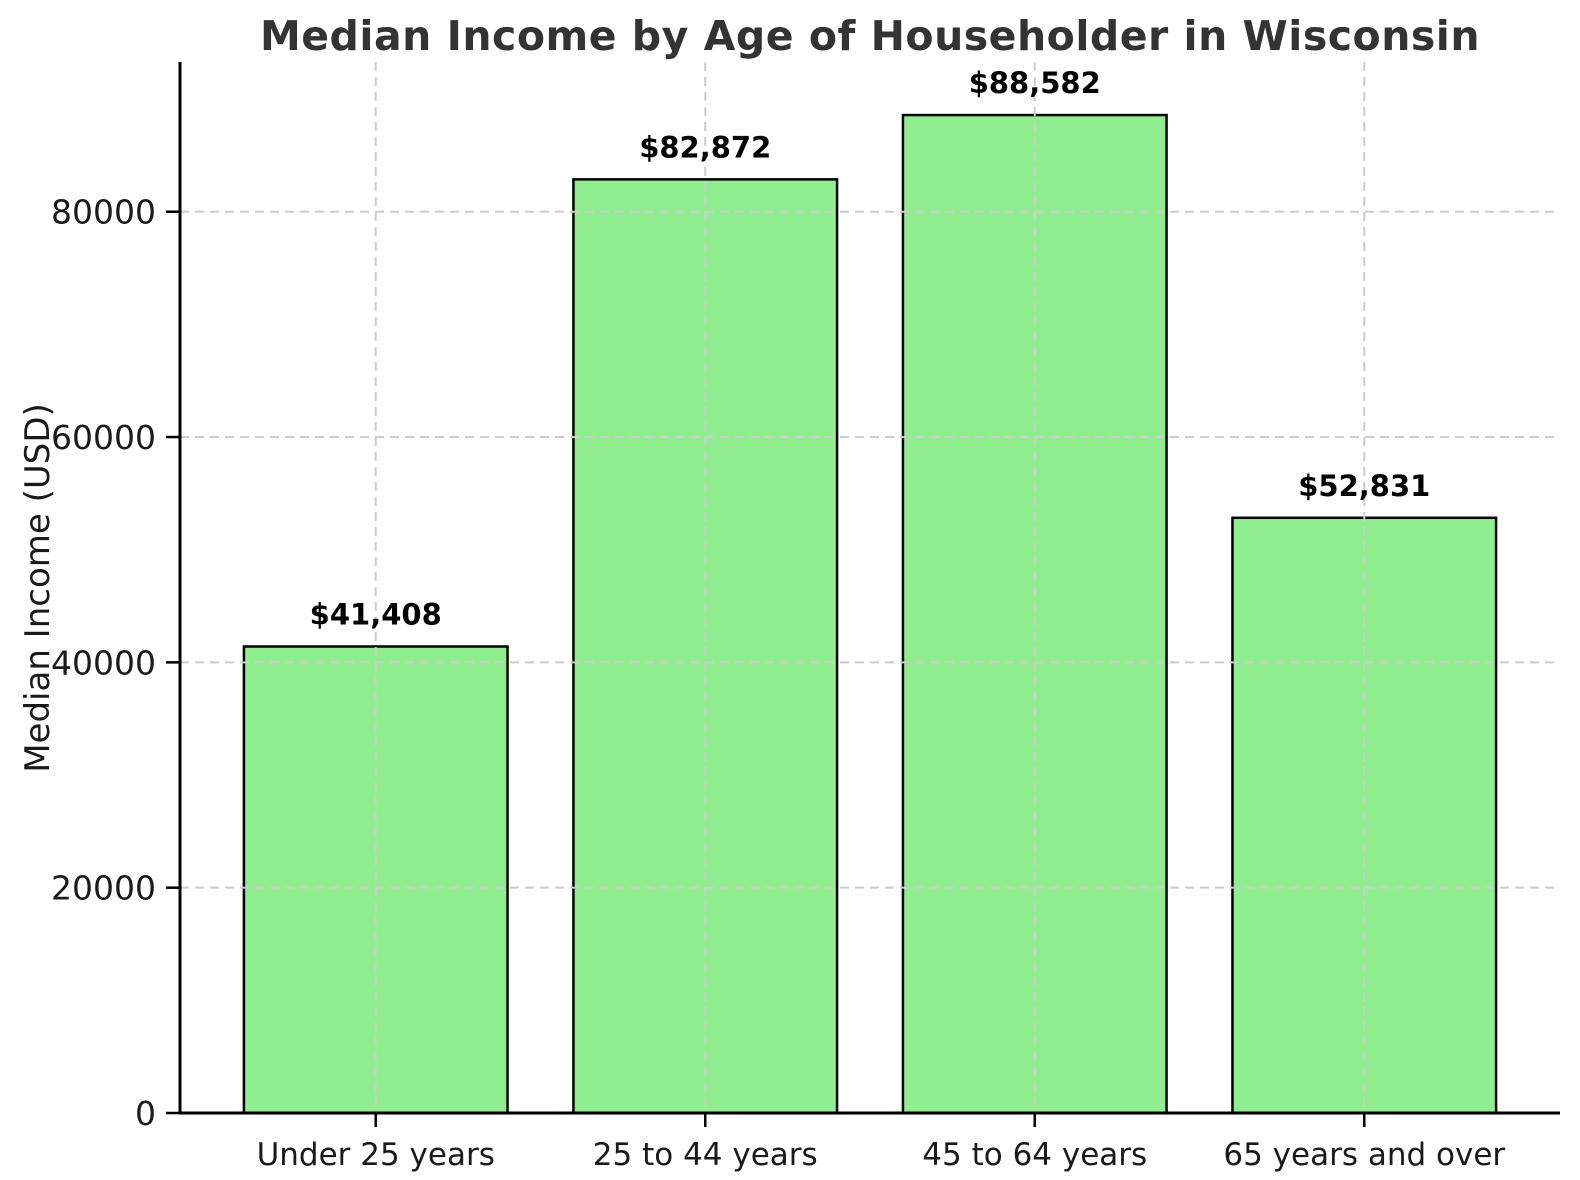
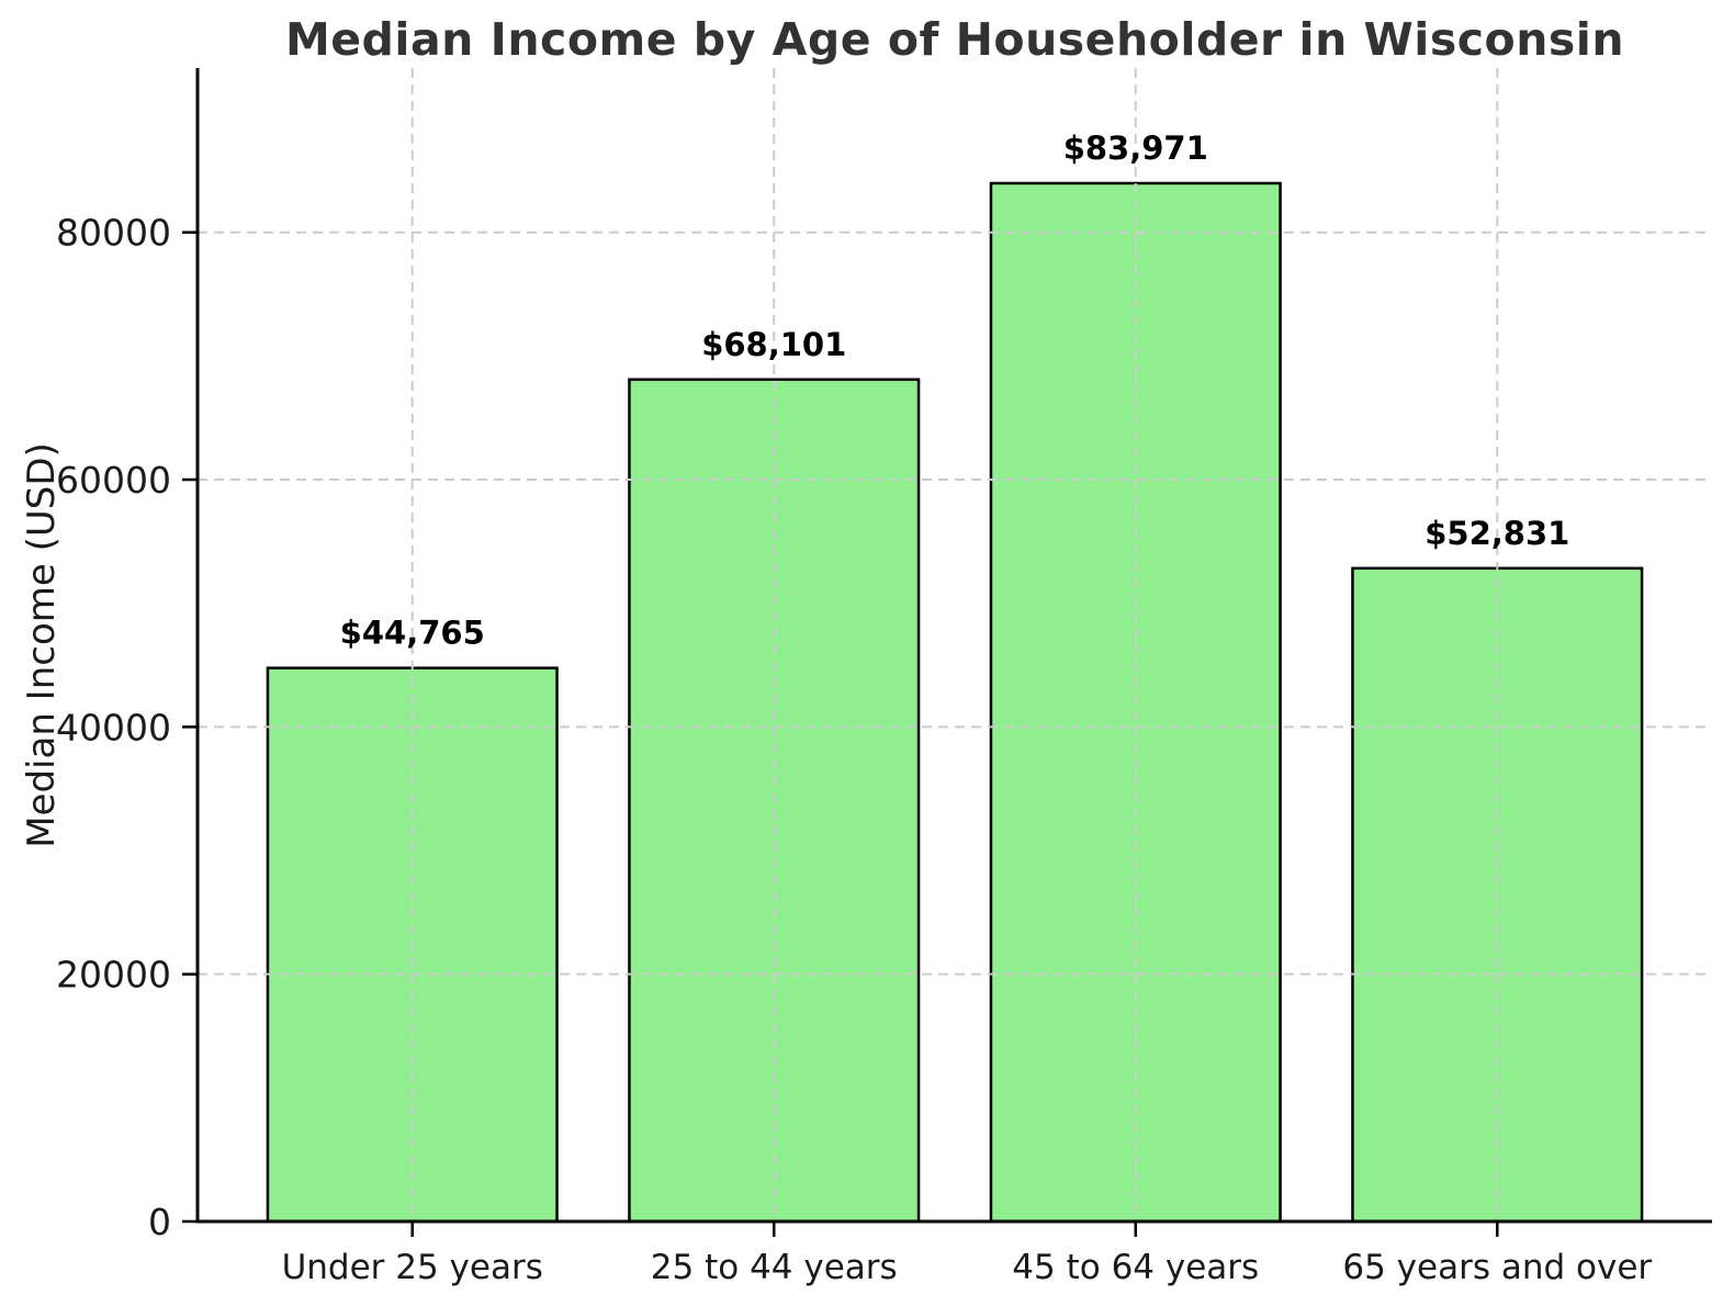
Under 25 years: $41,408 -> $44,765
25 to 44 years: $82,872 -> $68,101
45 to 64 years: $88,582 -> $83,971
